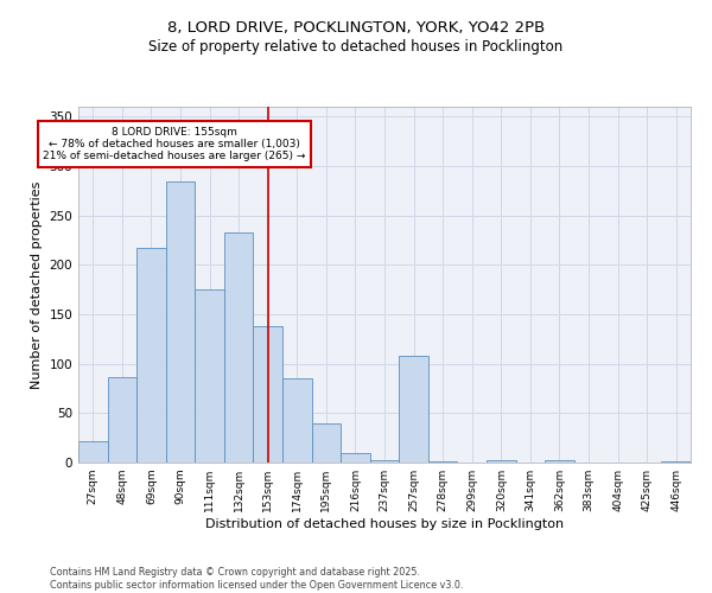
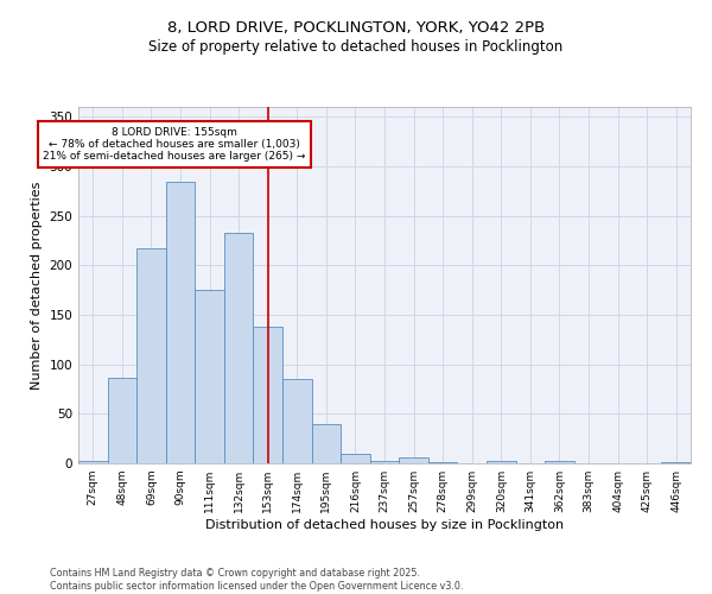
27sqm: 22 -> 2
257sqm: 108 -> 6
